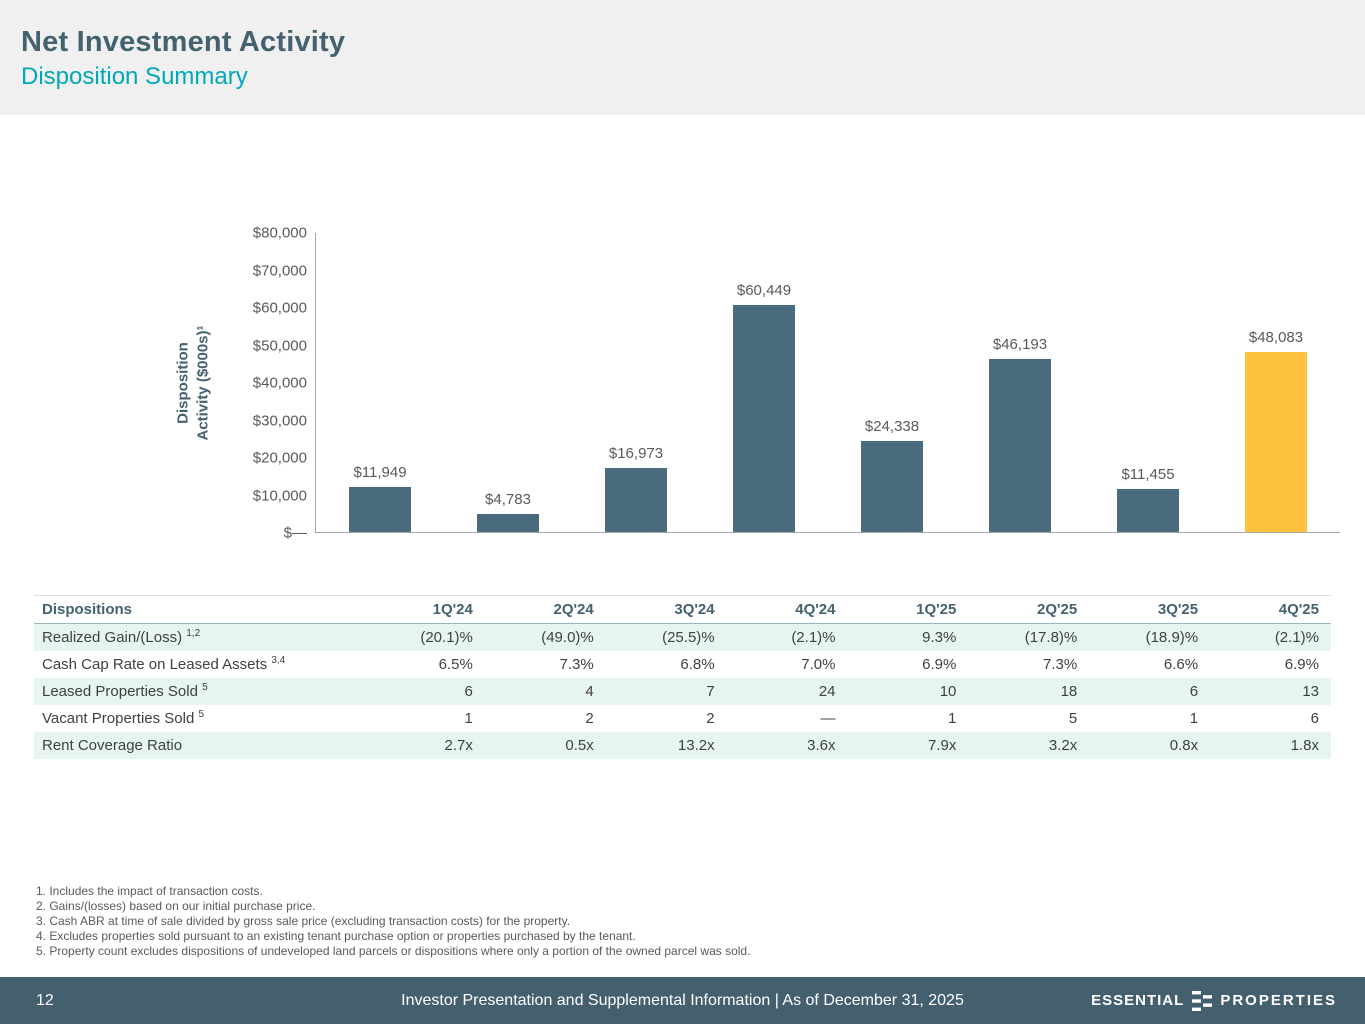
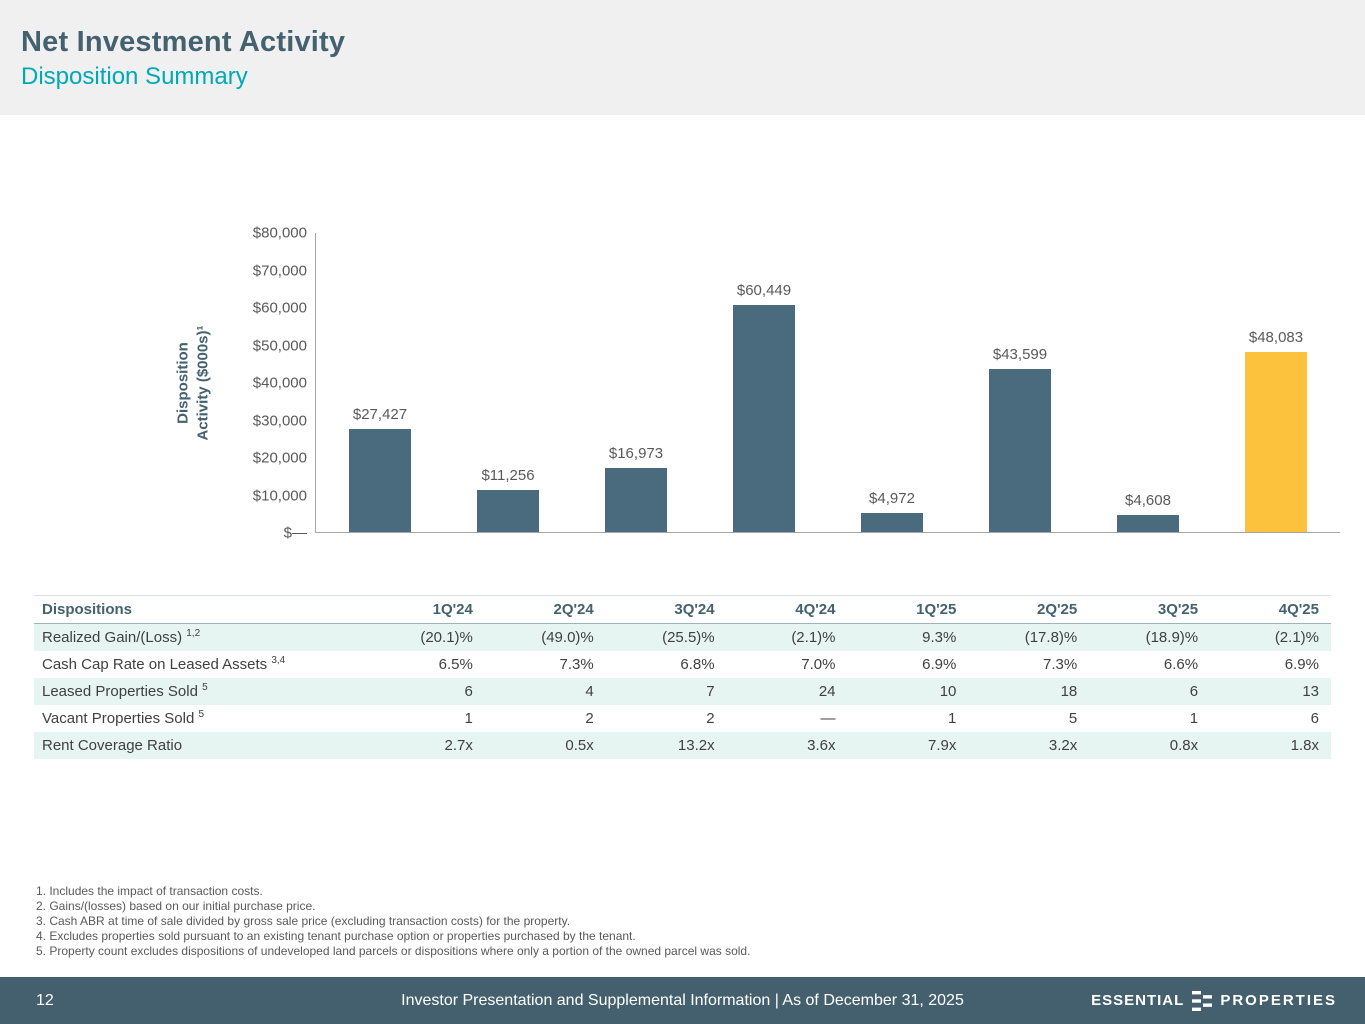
1Q'24: $11,949 -> $27,427
2Q'24: $4,783 -> $11,256
1Q'25: $24,338 -> $4,972
2Q'25: $46,193 -> $43,599
3Q'25: $11,455 -> $4,608
